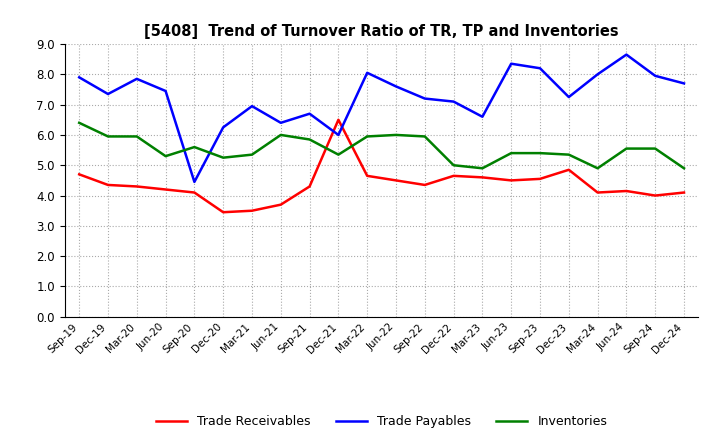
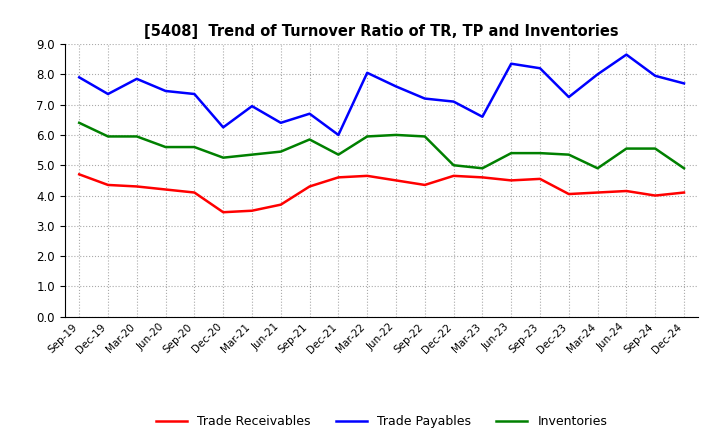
Inventories/Jun-20: 5.30 -> 5.60
Trade Payables/Sep-20: 4.45 -> 7.35
Inventories/Jun-21: 6.00 -> 5.45
Trade Receivables/Dec-21: 6.50 -> 4.60
Trade Receivables/Dec-23: 4.85 -> 4.05
